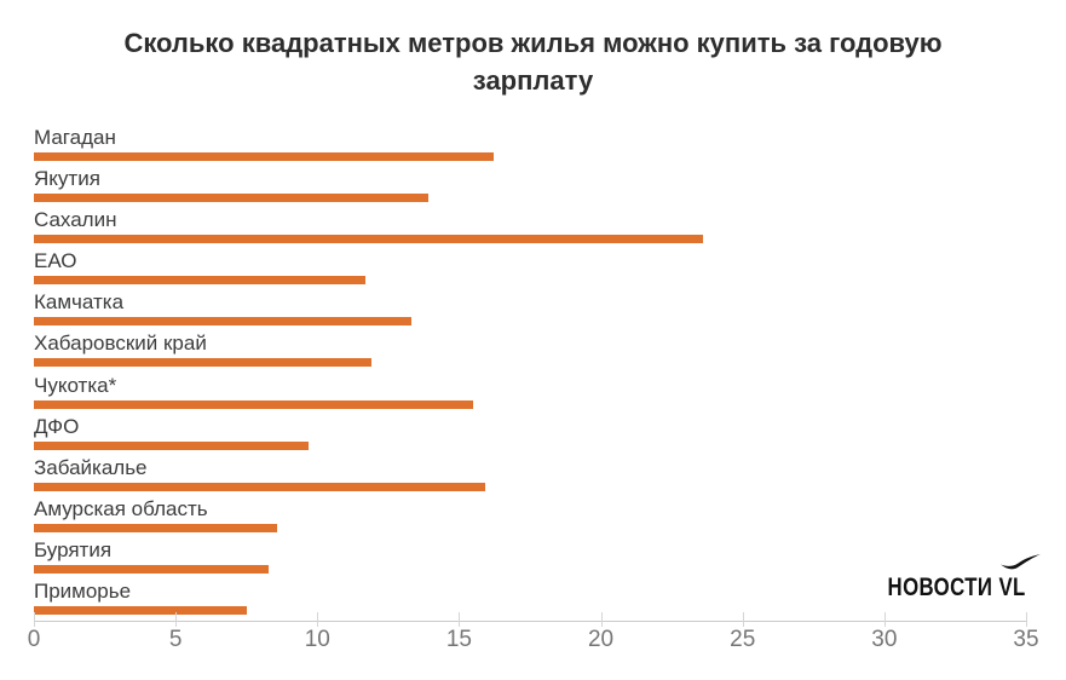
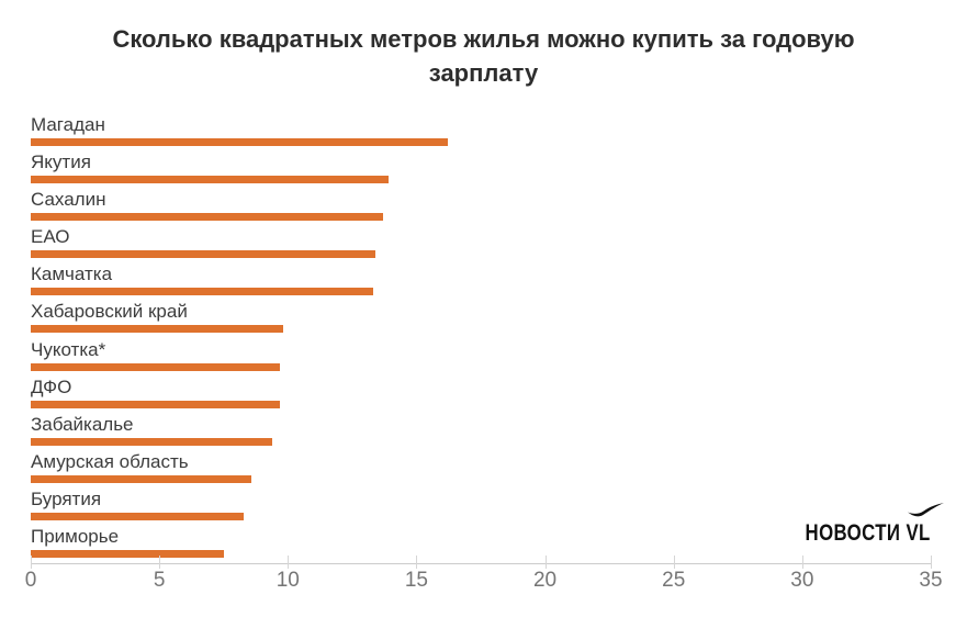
Сахалин: 23.6 -> 13.7
ЕАО: 11.7 -> 13.4
Хабаровский край: 11.9 -> 9.8
Чукотка*: 15.5 -> 9.7
Забайкалье: 15.9 -> 9.4
